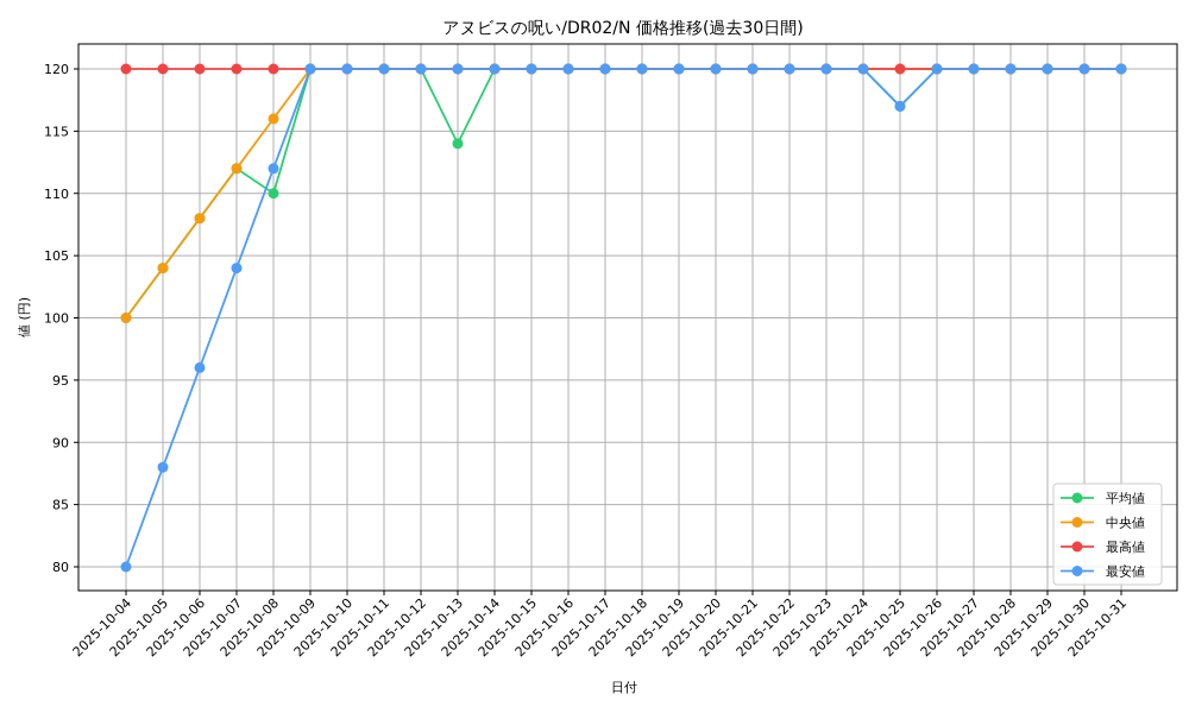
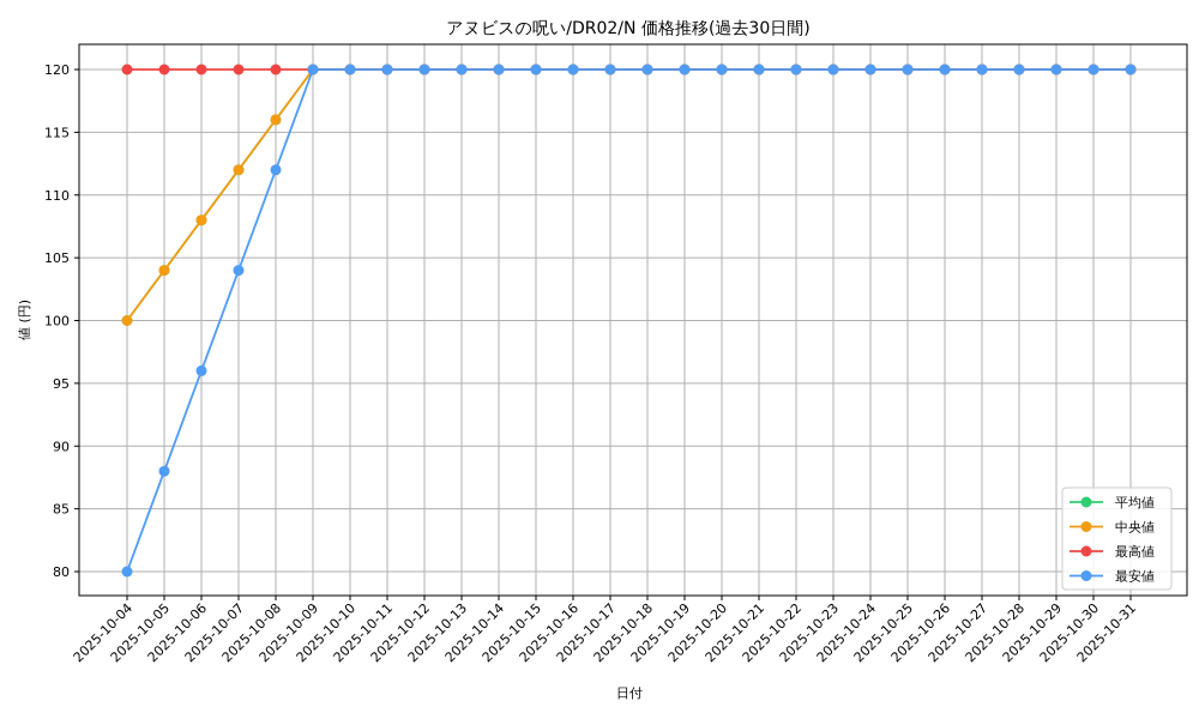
平均値/2025-10-08: 110 -> 116
平均値/2025-10-13: 114 -> 120
平均値/2025-10-25: 117 -> 120
最安値/2025-10-25: 117 -> 120
